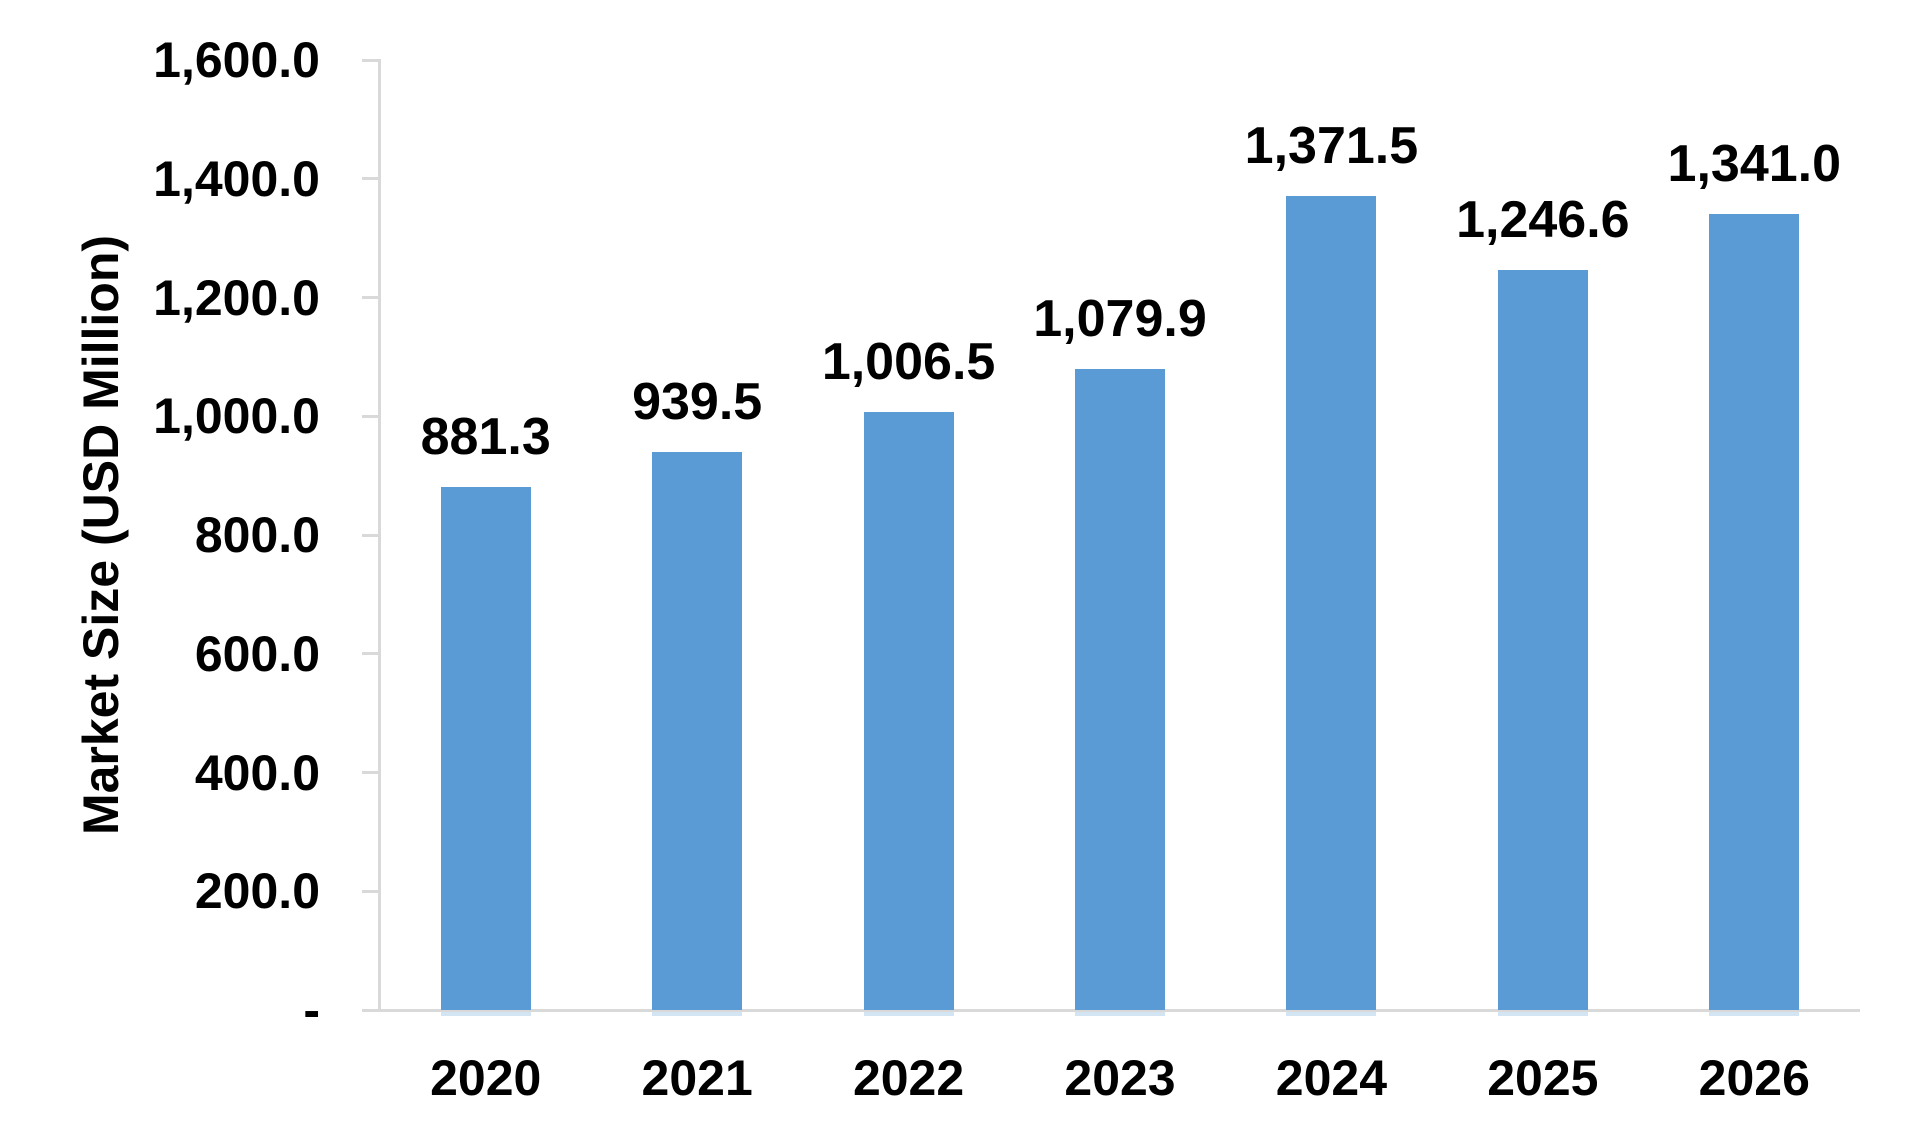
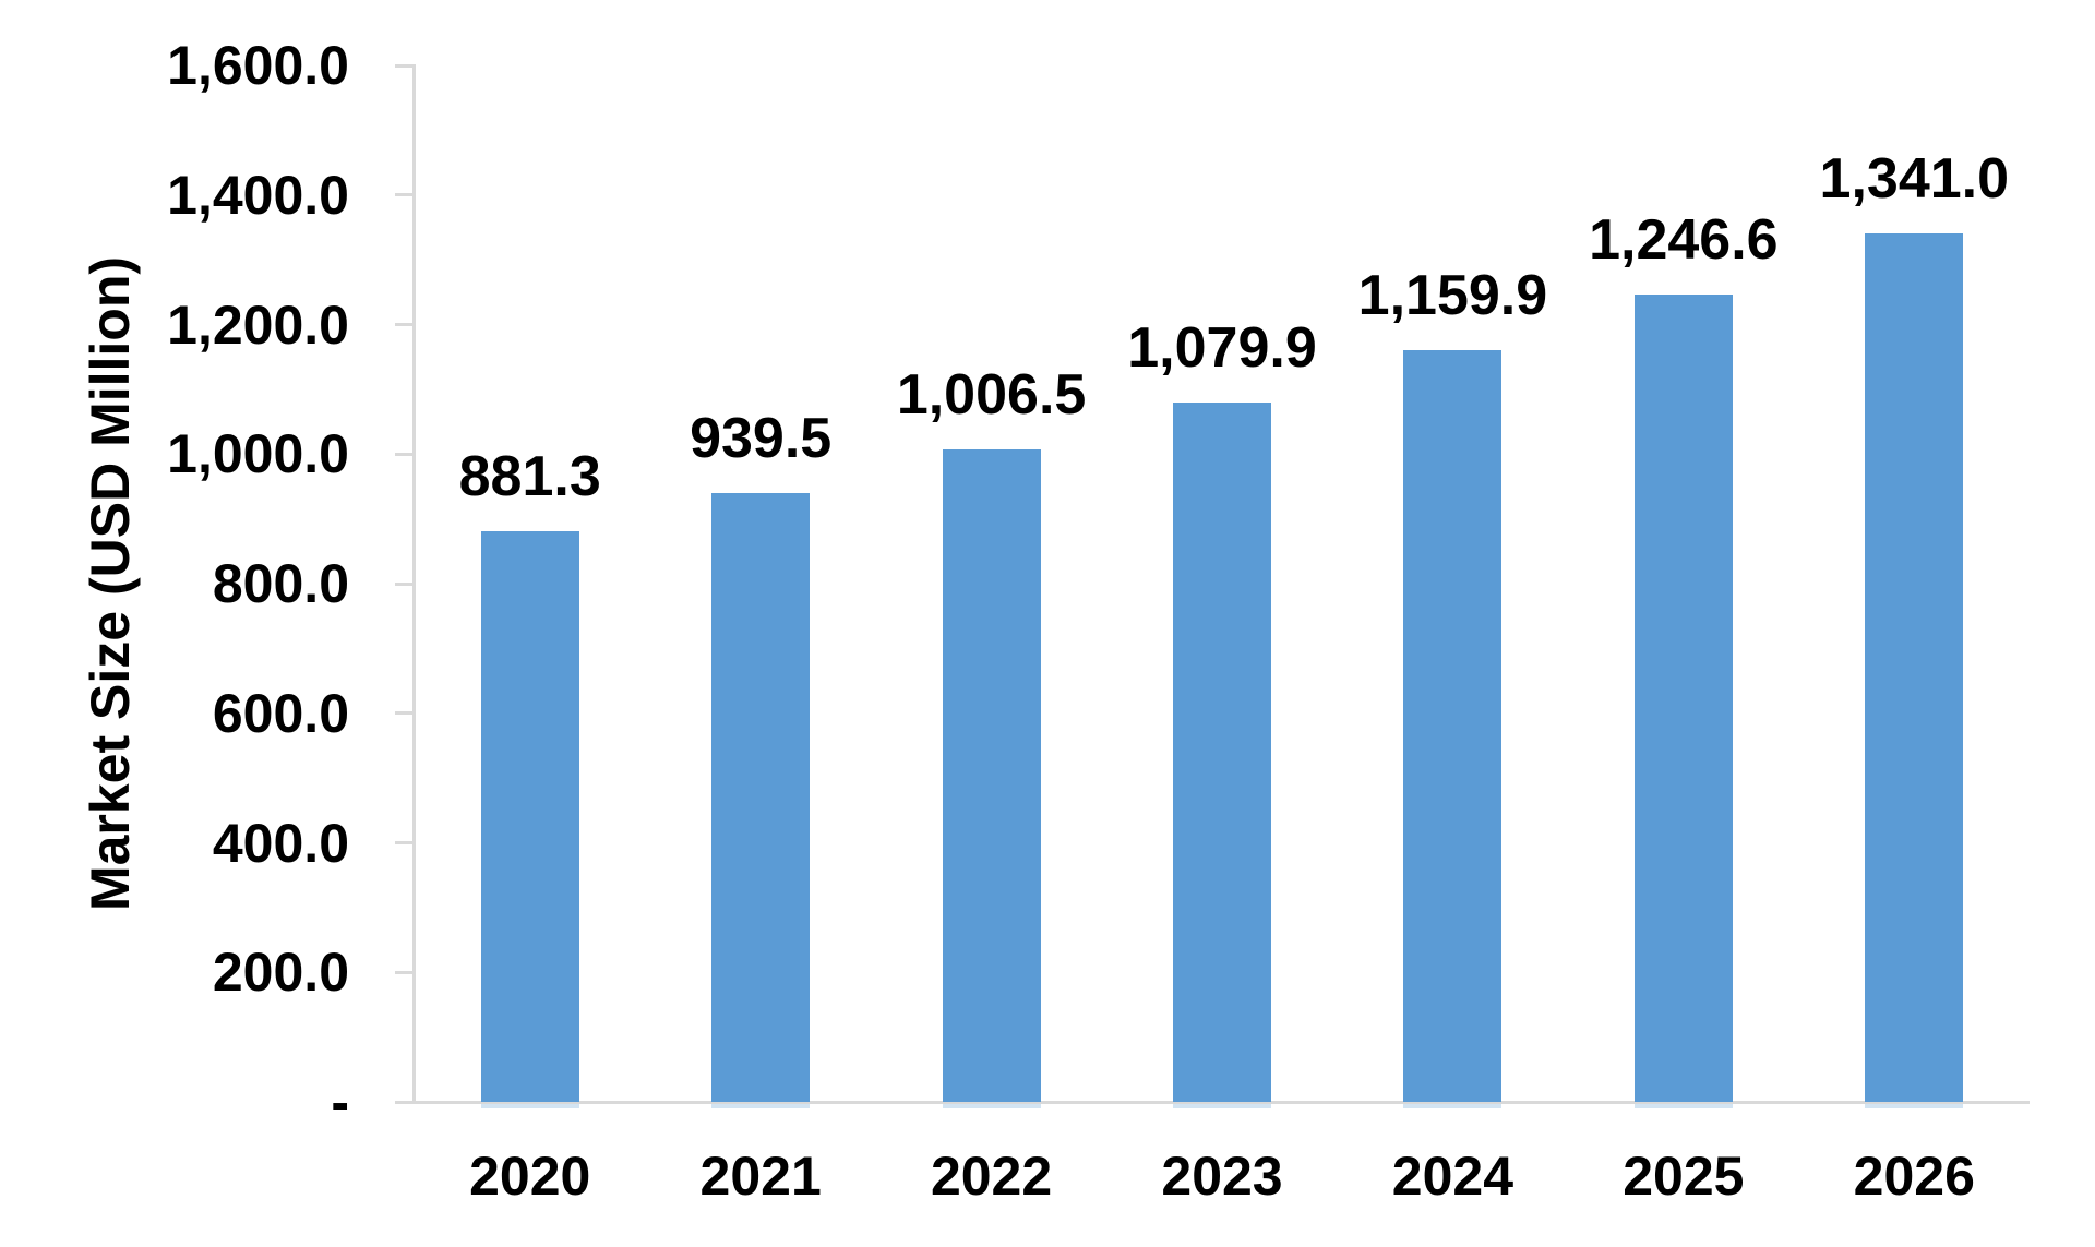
2024: 1,371.5 -> 1,159.9
